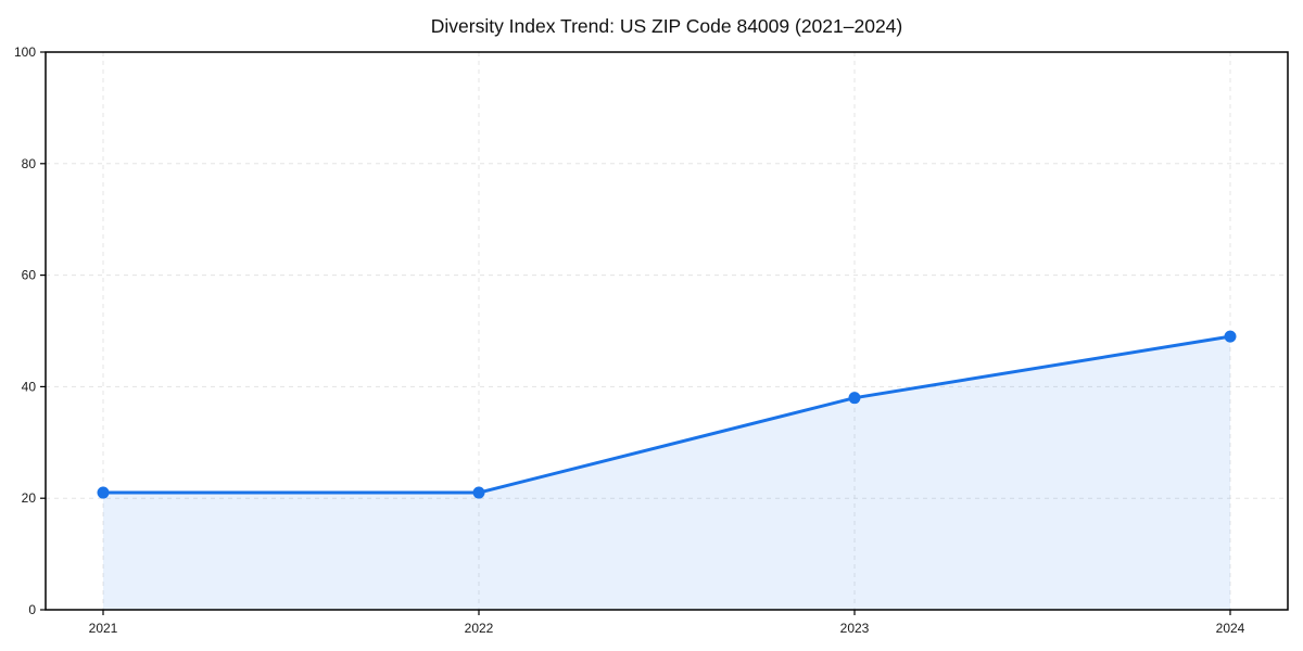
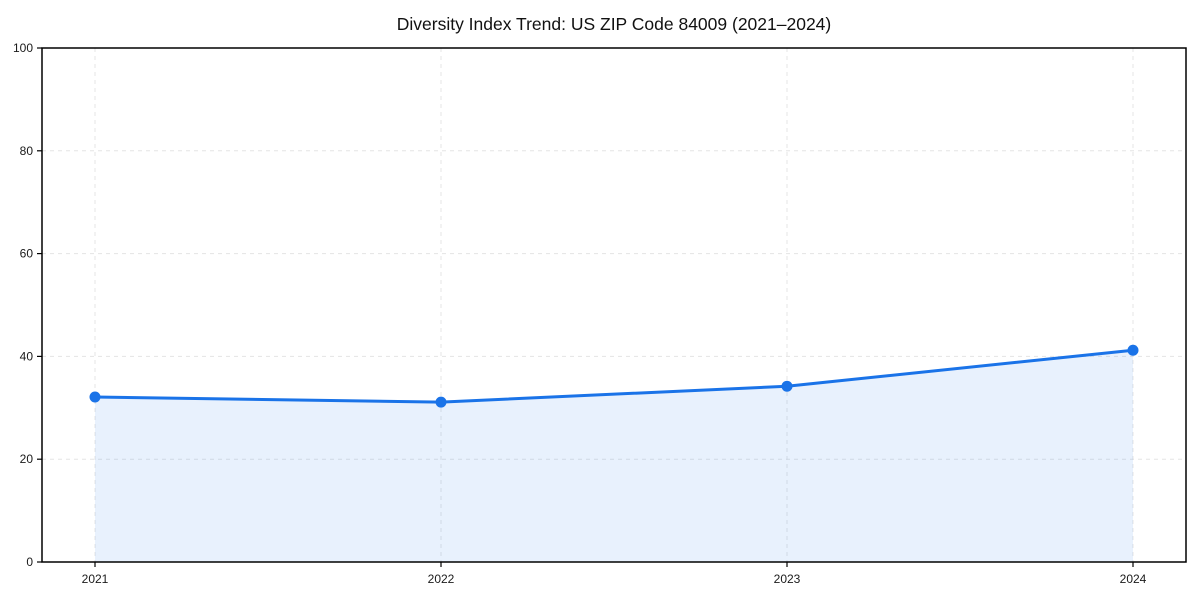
2021: 21 -> 32
2022: 21 -> 31
2023: 38 -> 34
2024: 49 -> 41
